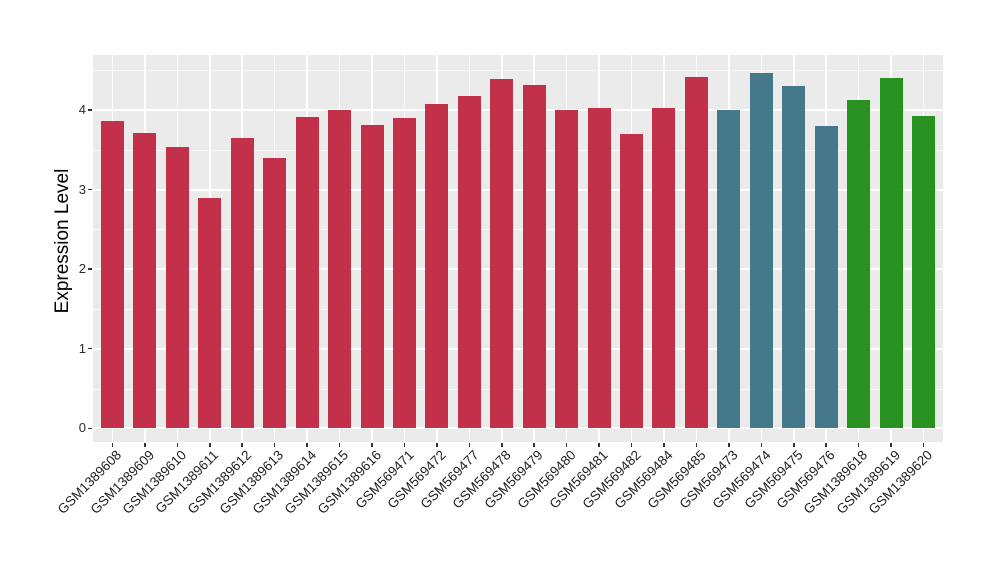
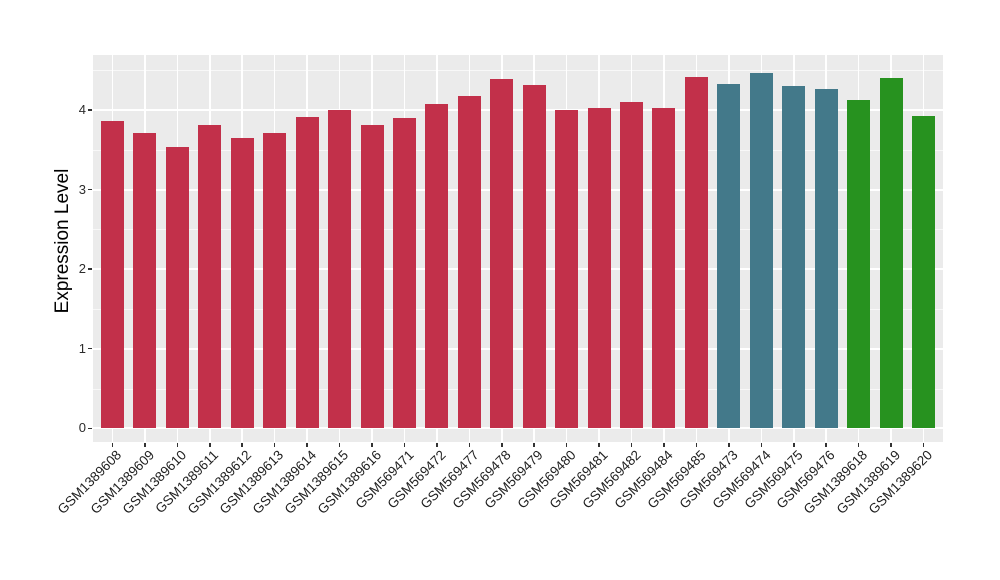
GSM1389611: 2.9 -> 3.8
GSM1389613: 3.4 -> 3.7
GSM569482: 3.7 -> 4.1
GSM569473: 4.0 -> 4.3
GSM569476: 3.8 -> 4.3
